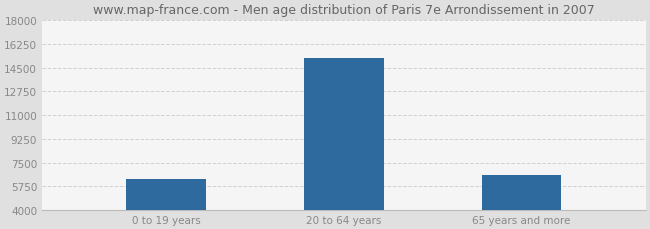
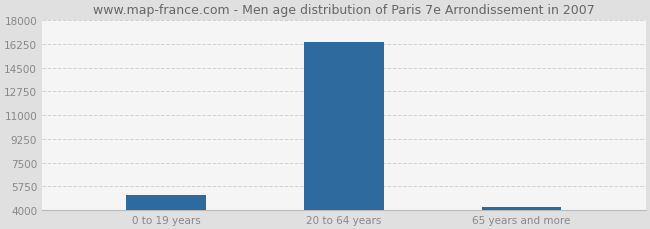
0 to 19 years: 6300 -> 5100
20 to 64 years: 15200 -> 16400
65 years and more: 6600 -> 4200
